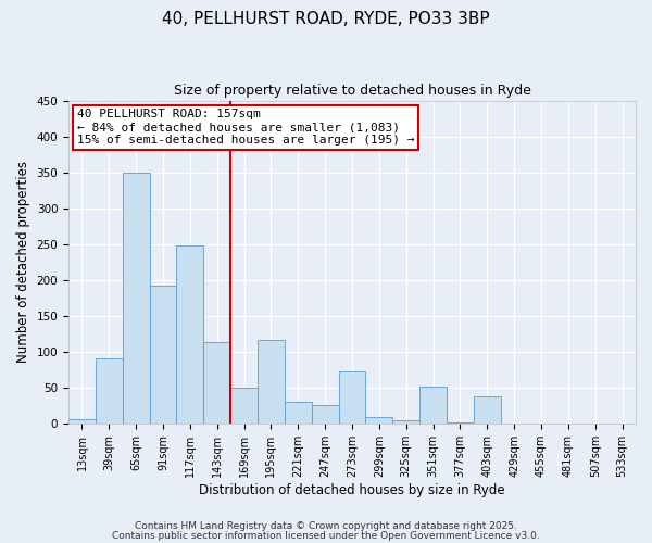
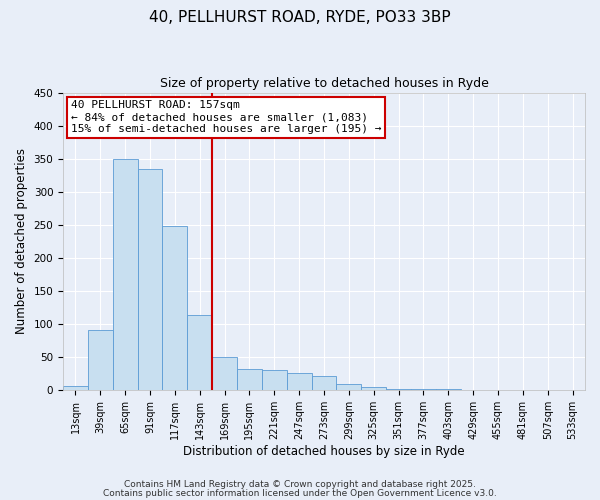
91sqm: 192 -> 335
195sqm: 116 -> 32
273sqm: 72 -> 21
351sqm: 52 -> 1
403sqm: 38 -> 1
